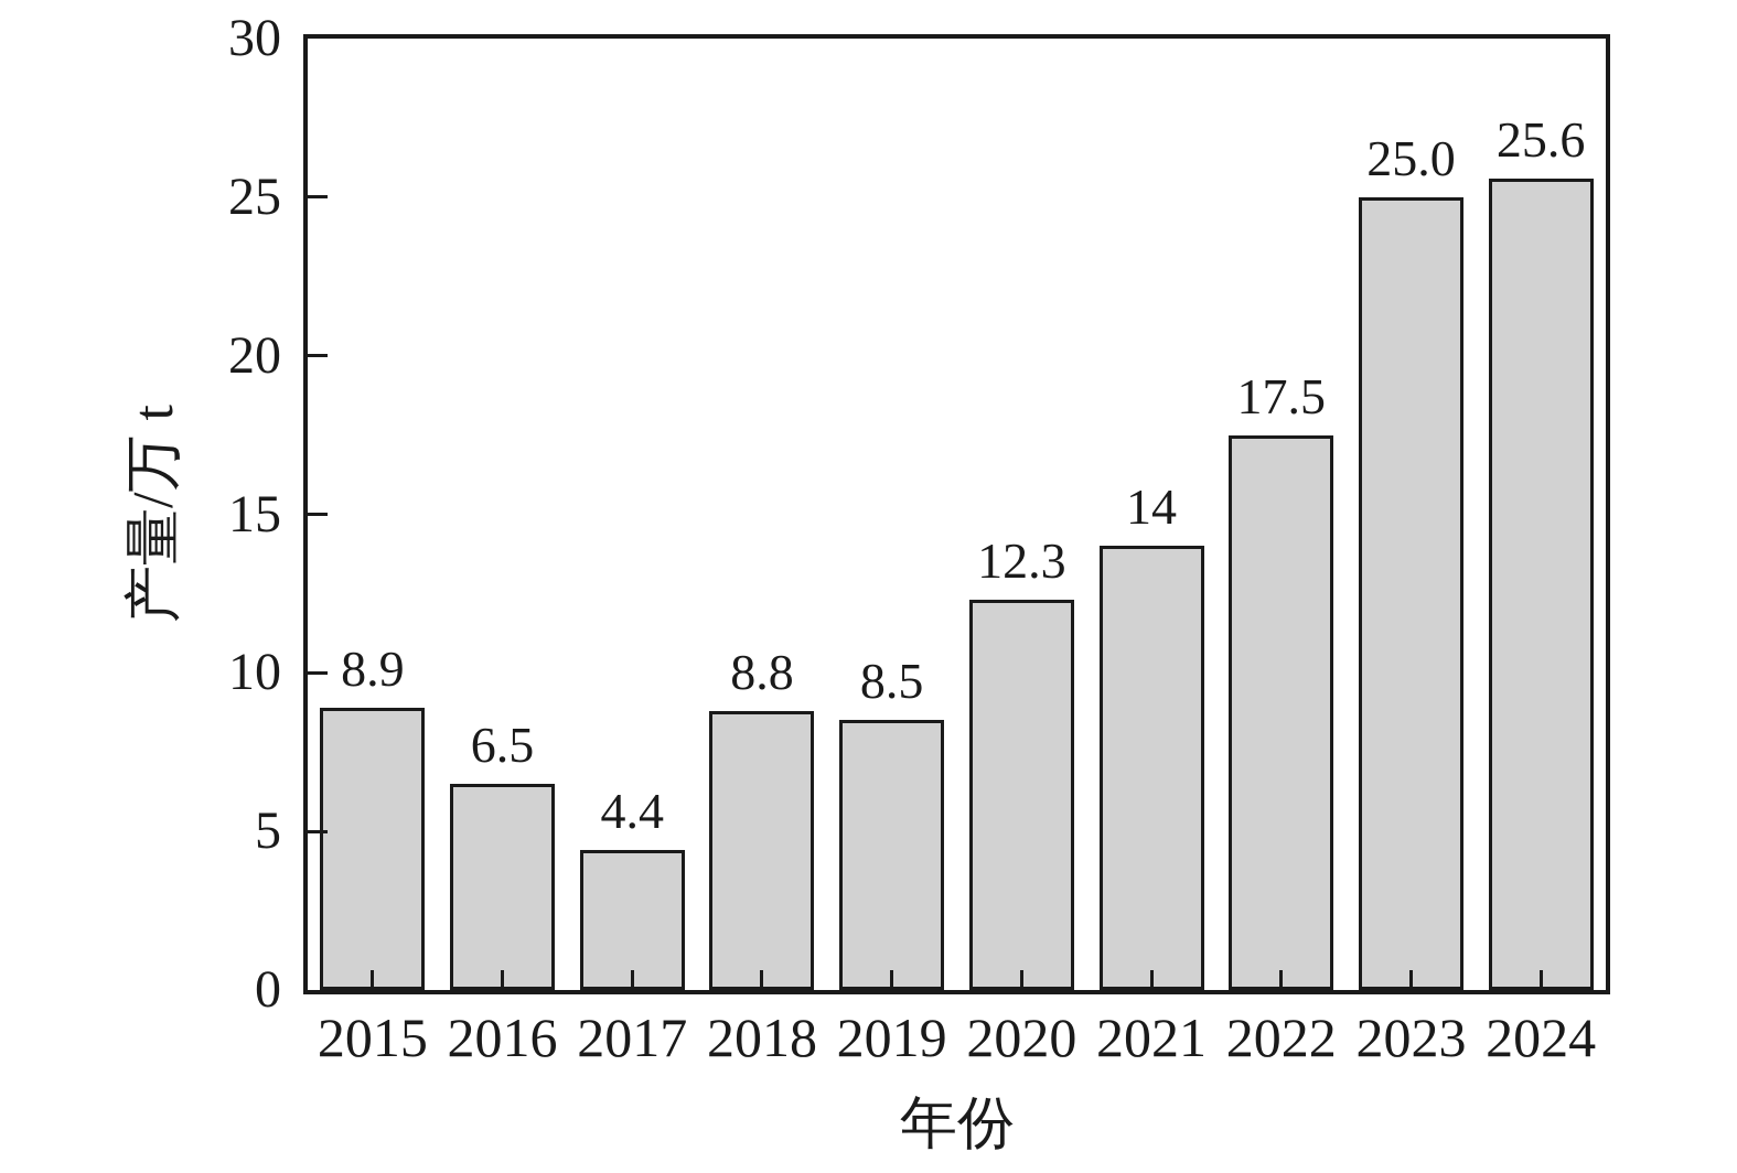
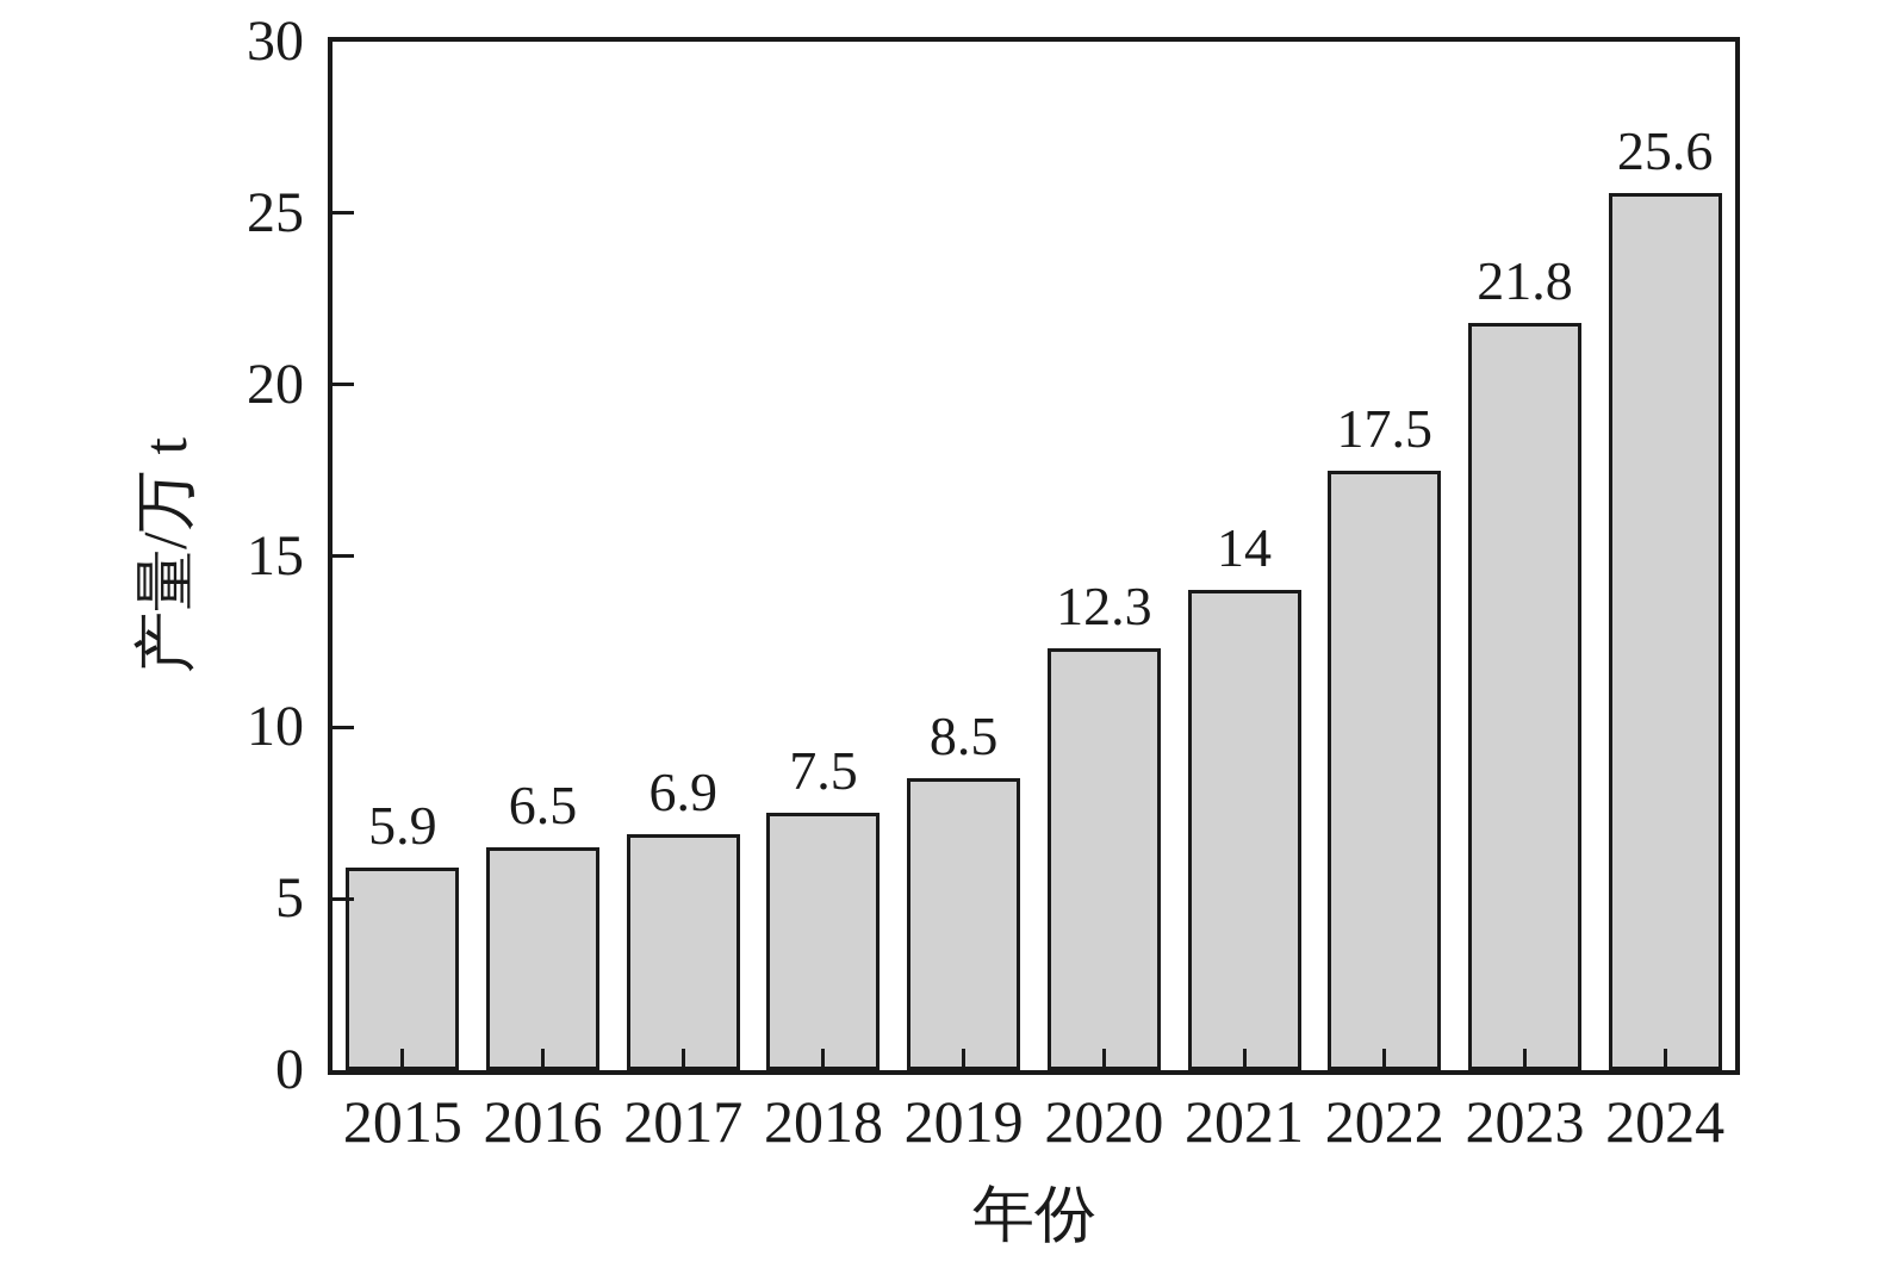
2015: 8.9 -> 5.9
2017: 4.4 -> 6.9
2018: 8.8 -> 7.5
2023: 25.0 -> 21.8
